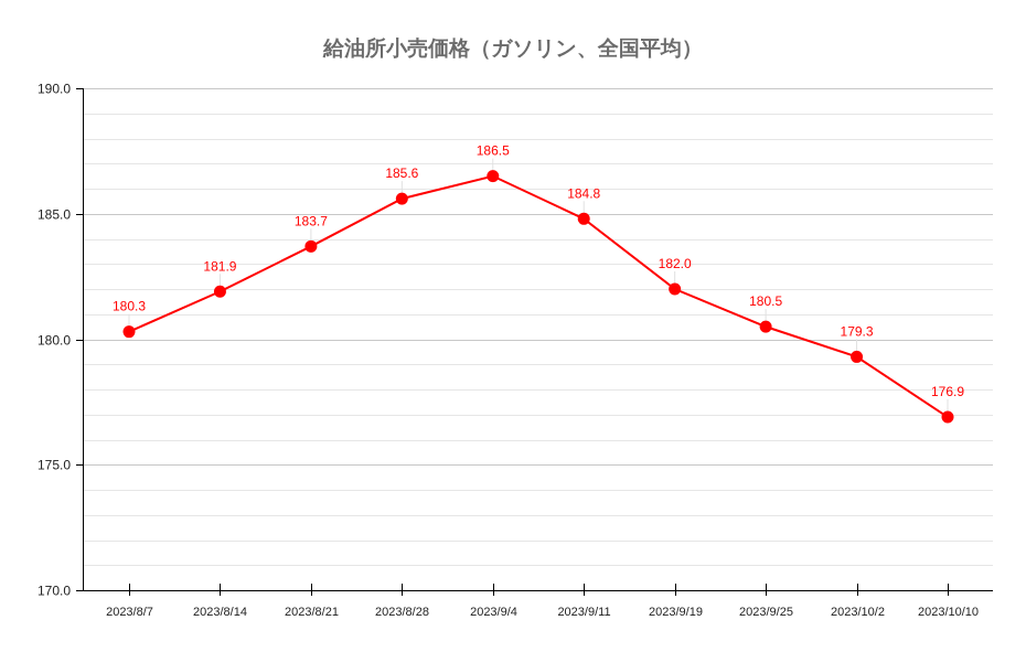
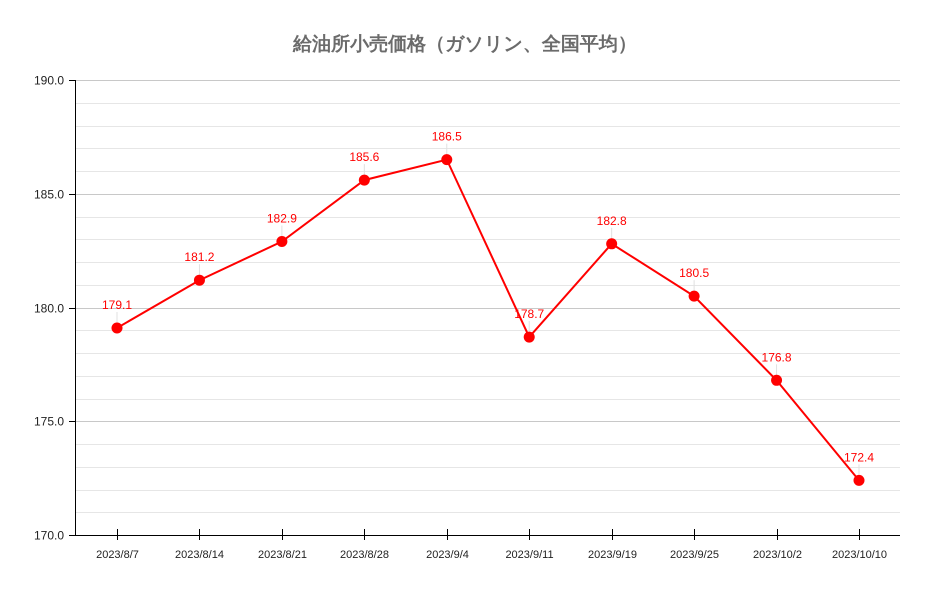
2023/8/7: 180.3 -> 179.1
2023/8/14: 181.9 -> 181.2
2023/8/21: 183.7 -> 182.9
2023/9/11: 184.8 -> 178.7
2023/9/19: 182.0 -> 182.8
2023/10/2: 179.3 -> 176.8
2023/10/10: 176.9 -> 172.4
